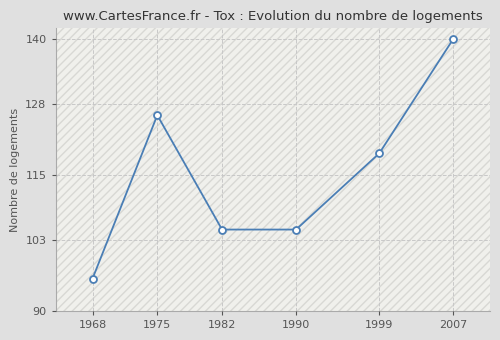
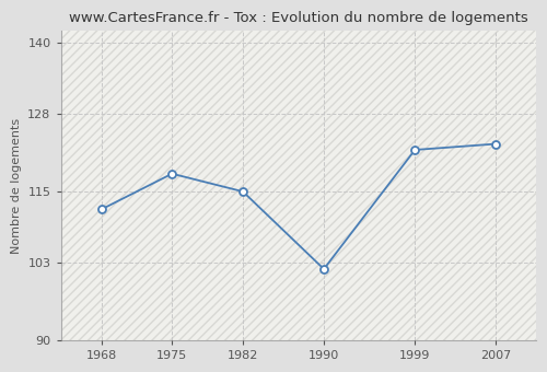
1968: 96 -> 112
1975: 126 -> 118
1982: 105 -> 115
1990: 105 -> 102
1999: 119 -> 122
2007: 140 -> 123
